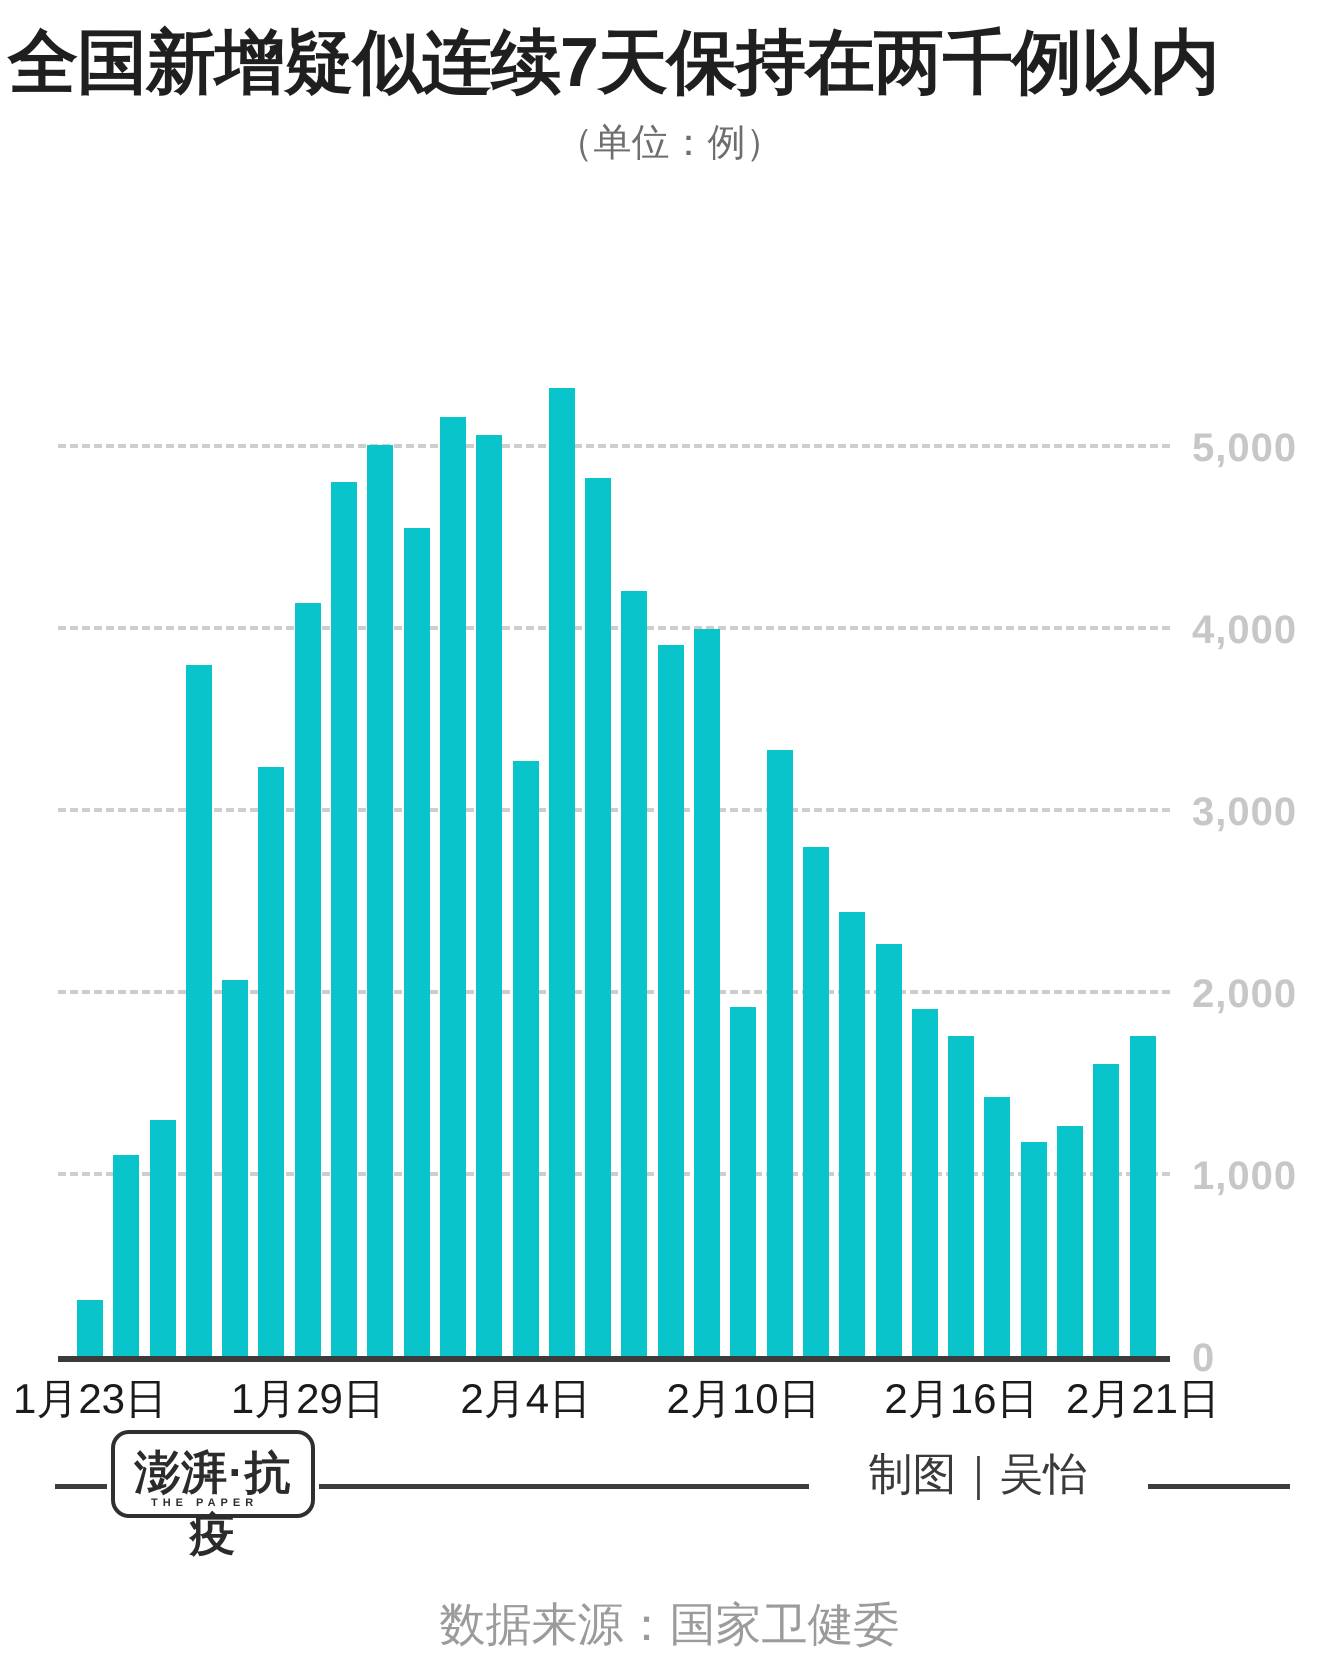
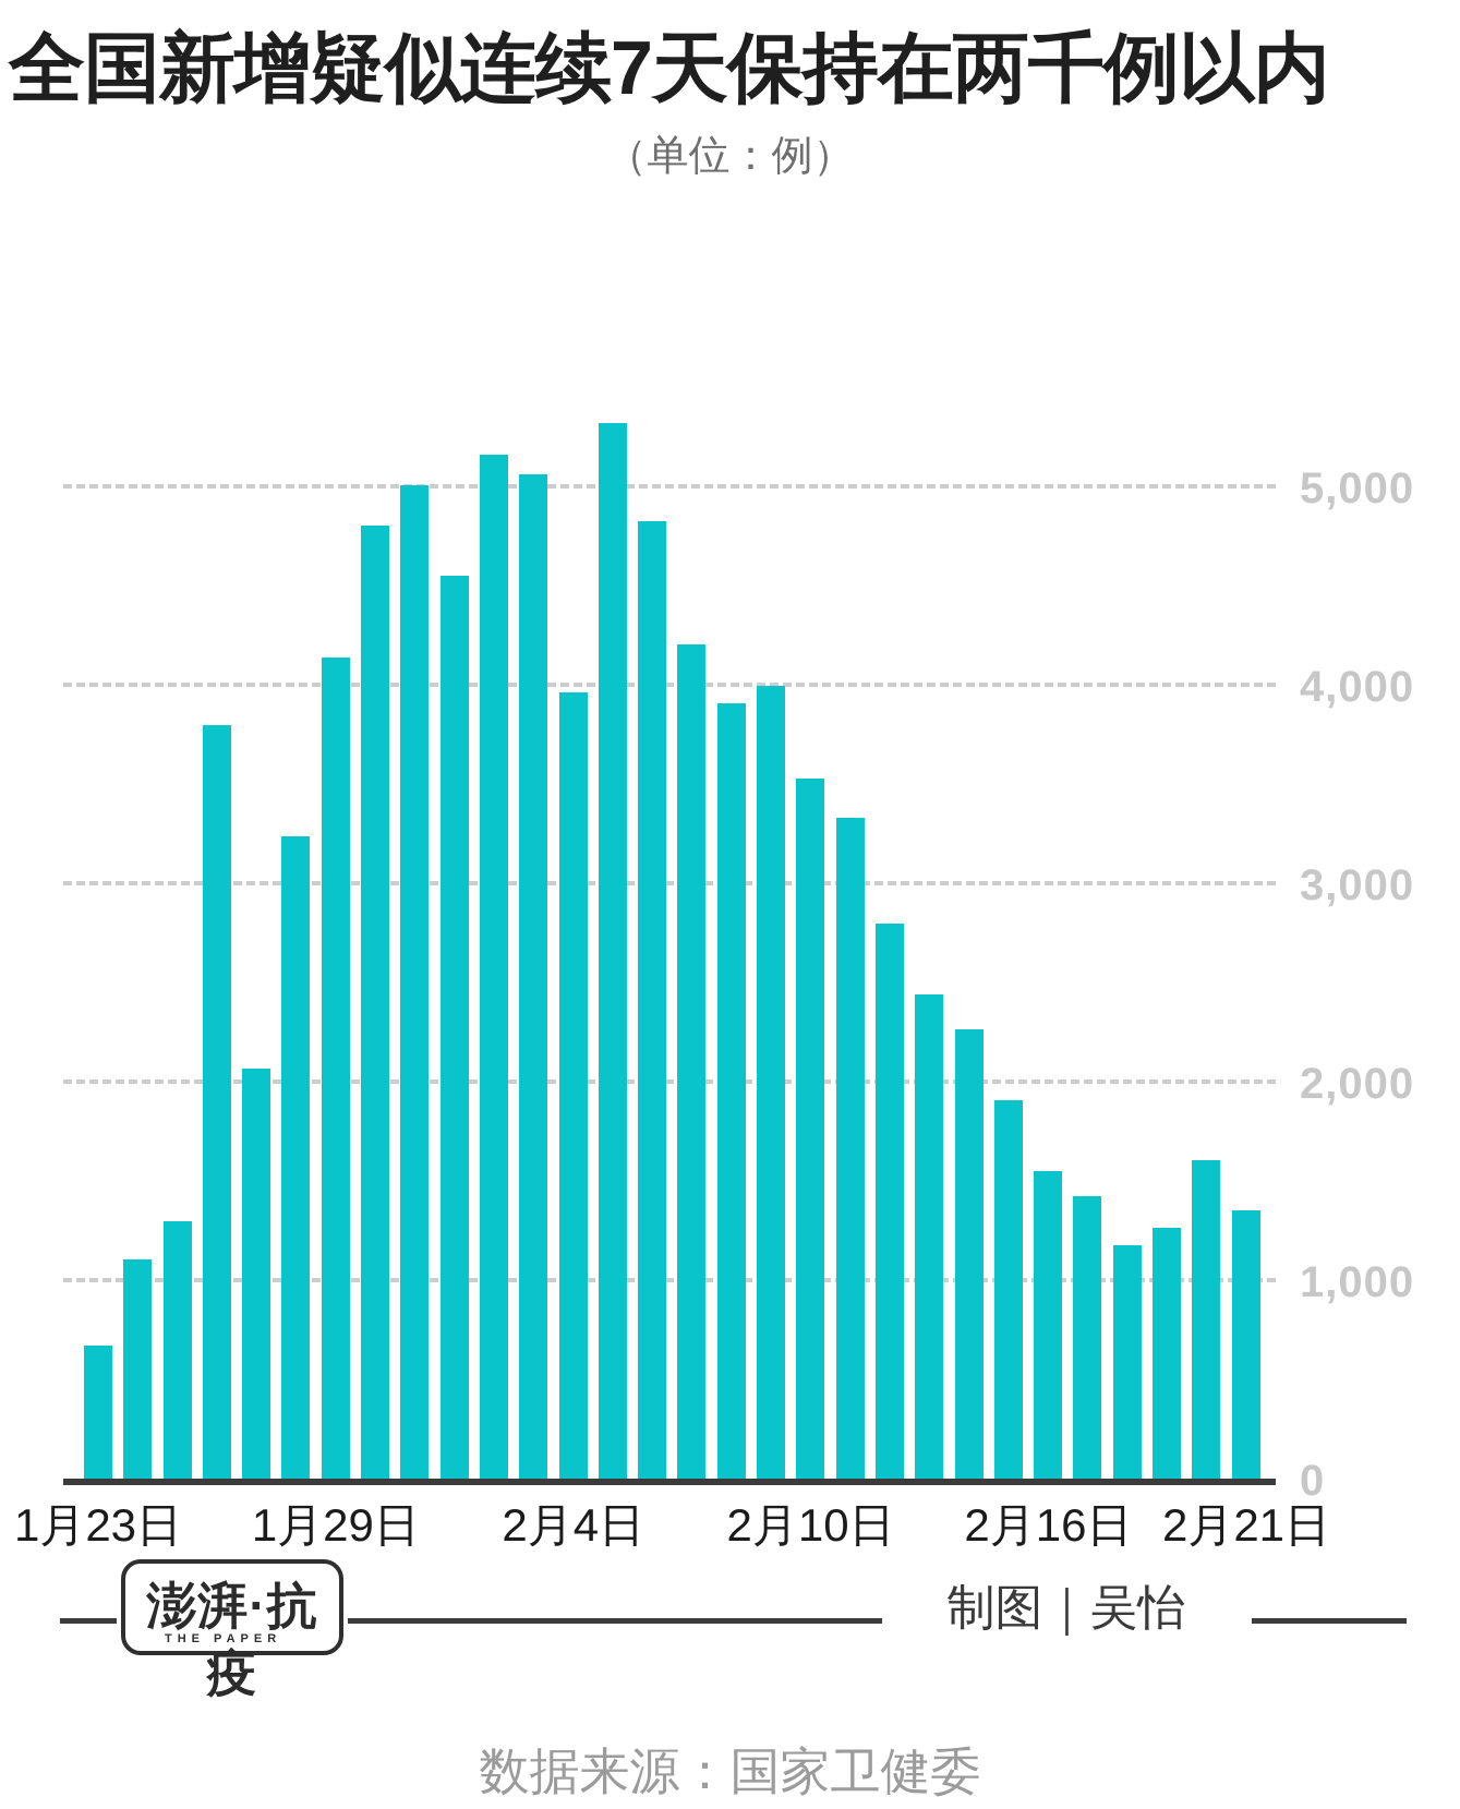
1月23日: 320 -> 680
2月4日: 3280 -> 3970
2月10日: 1930 -> 3540
2月16日: 1770 -> 1560
2月21日: 1770 -> 1360
